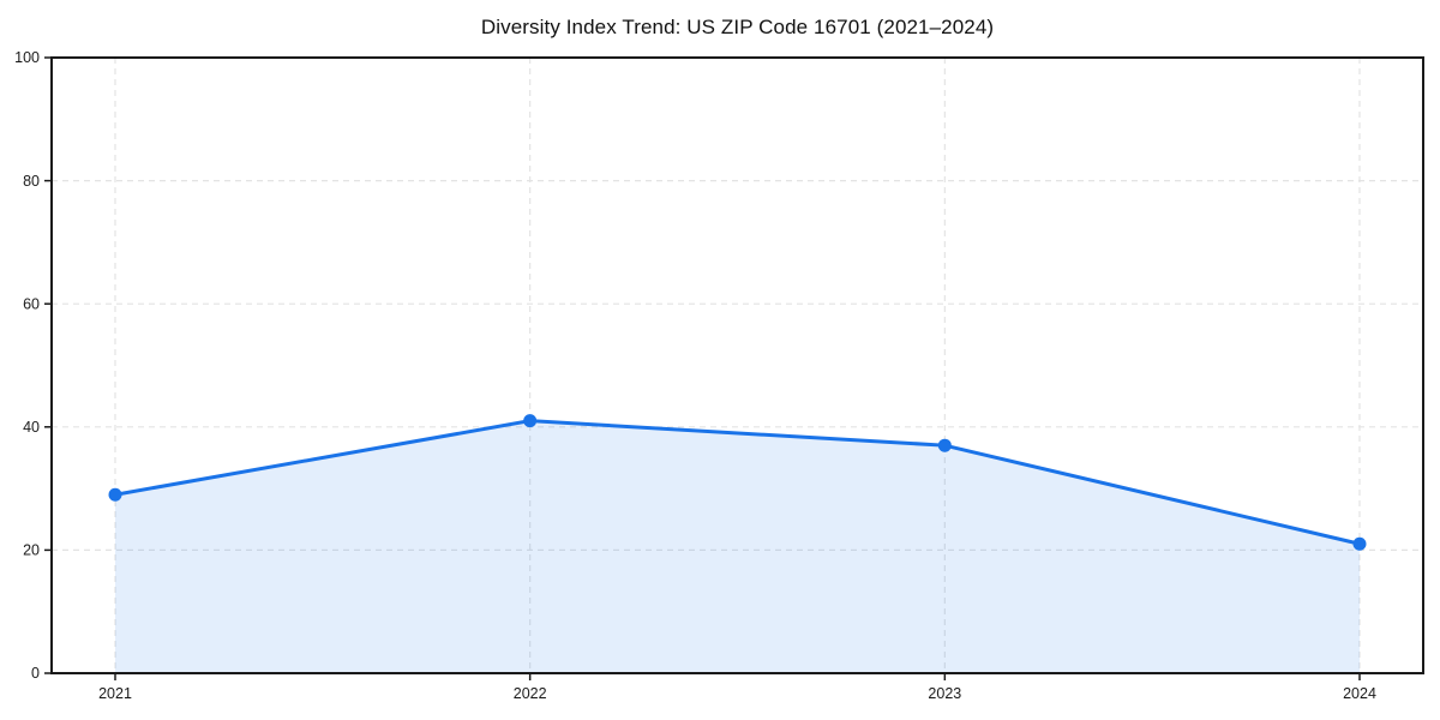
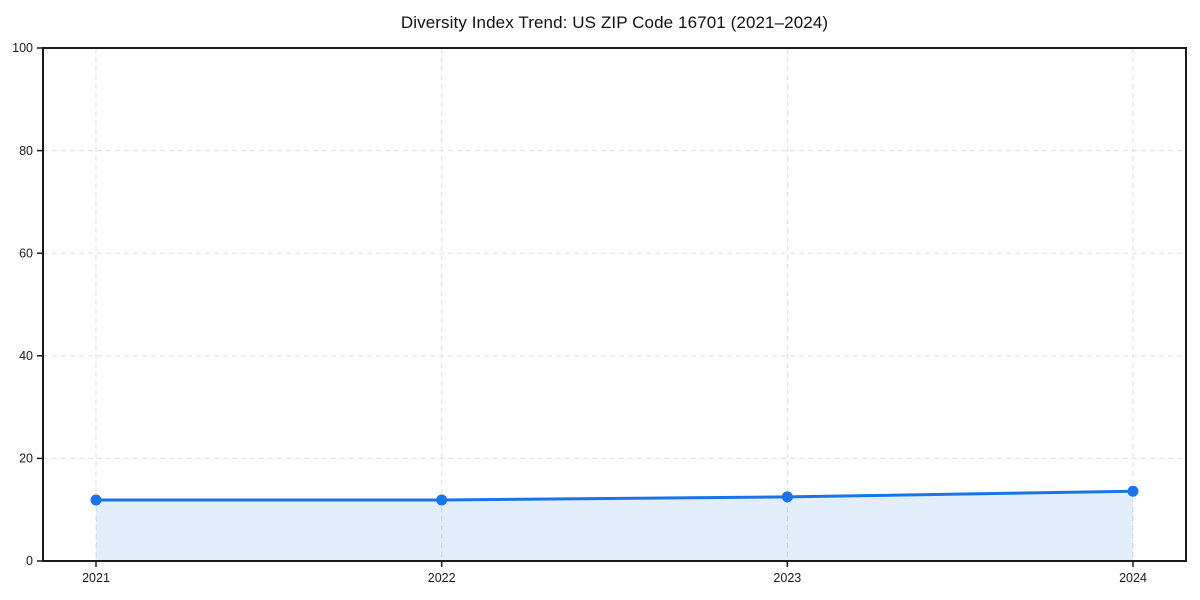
2021: 29 -> 12
2022: 41 -> 12
2023: 37 -> 12
2024: 21 -> 14
